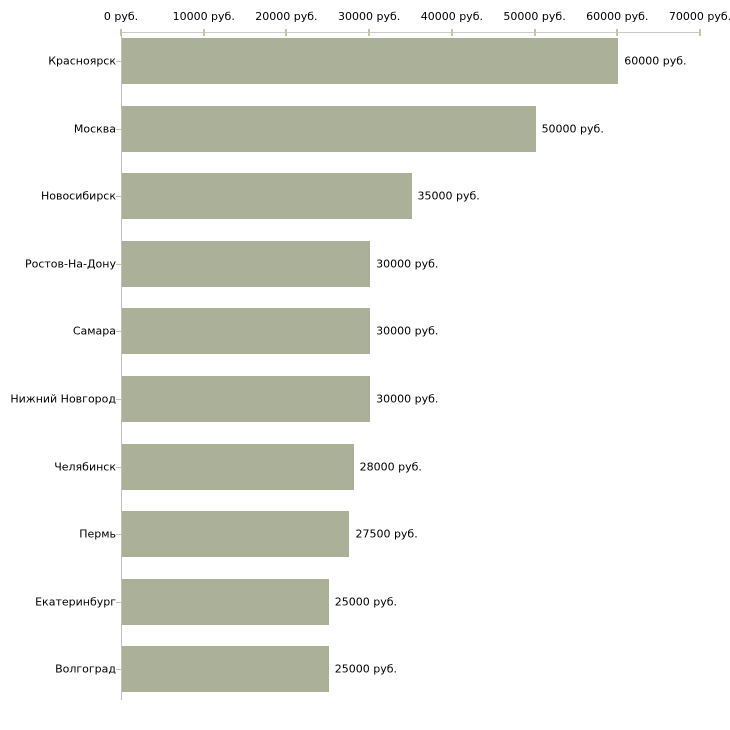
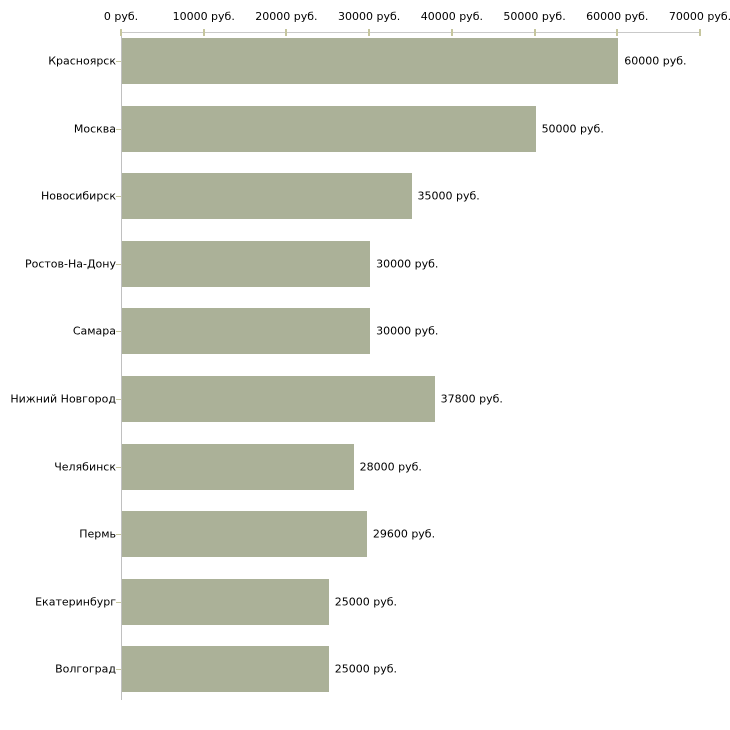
Нижний Новгород: 30000 -> 37800
Пермь: 27500 -> 29600
